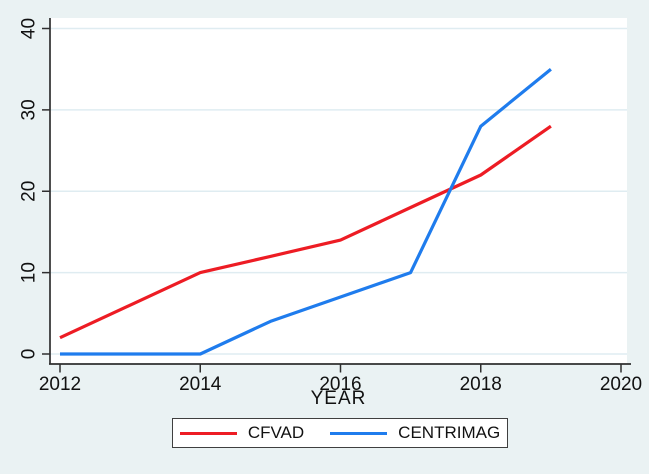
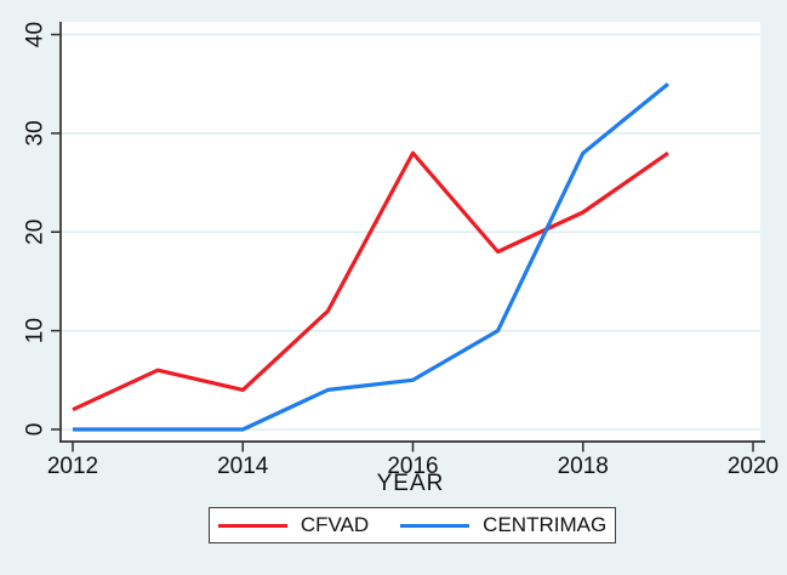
CFVAD/2014: 10 -> 4
CFVAD/2016: 14 -> 28
CENTRIMAG/2016: 7 -> 5
